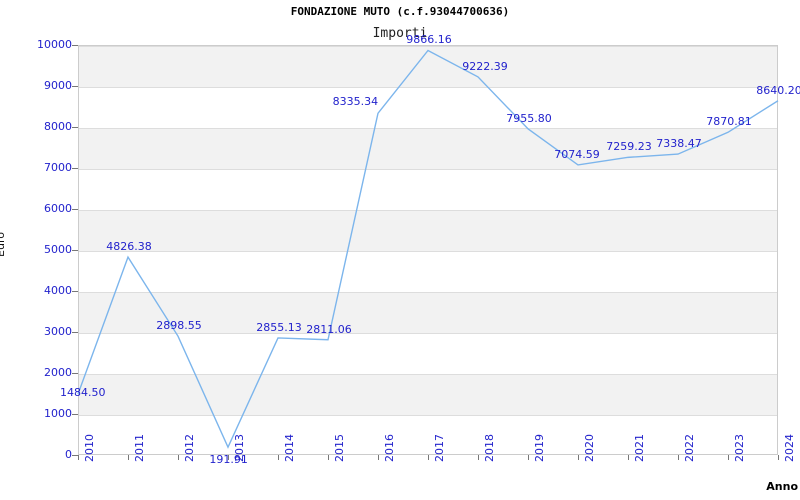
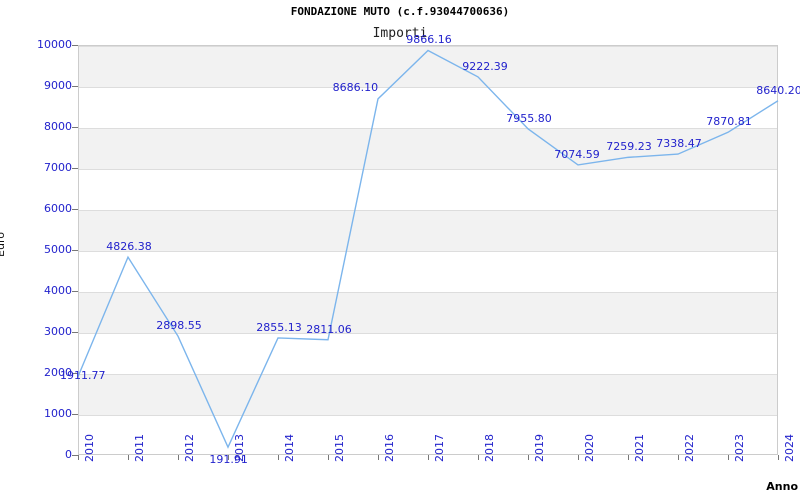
2010: 1484.50 -> 1911.77
2016: 8335.34 -> 8686.10
